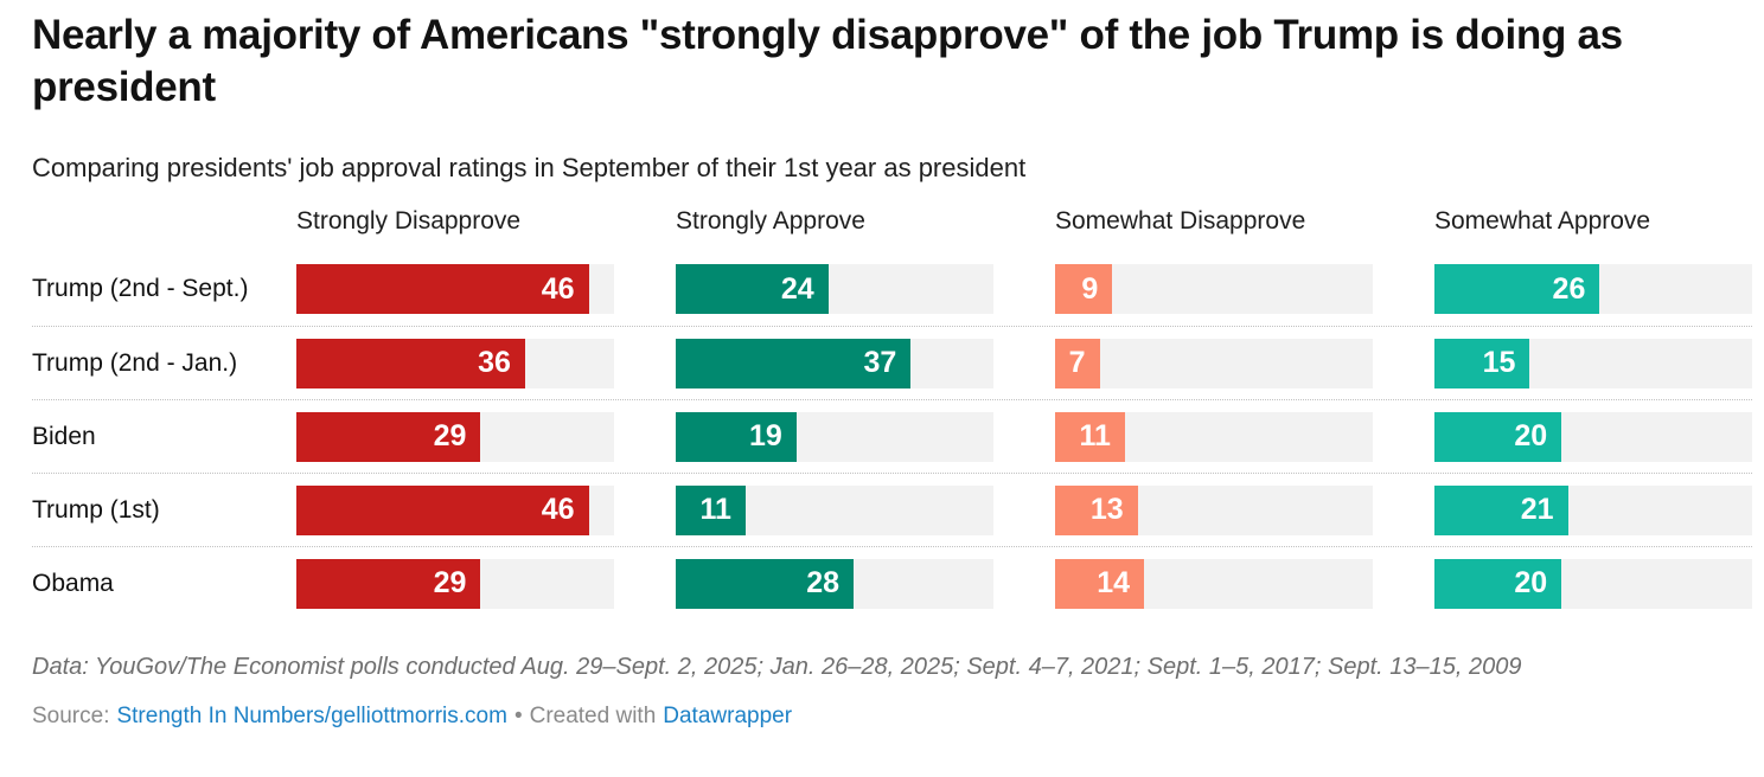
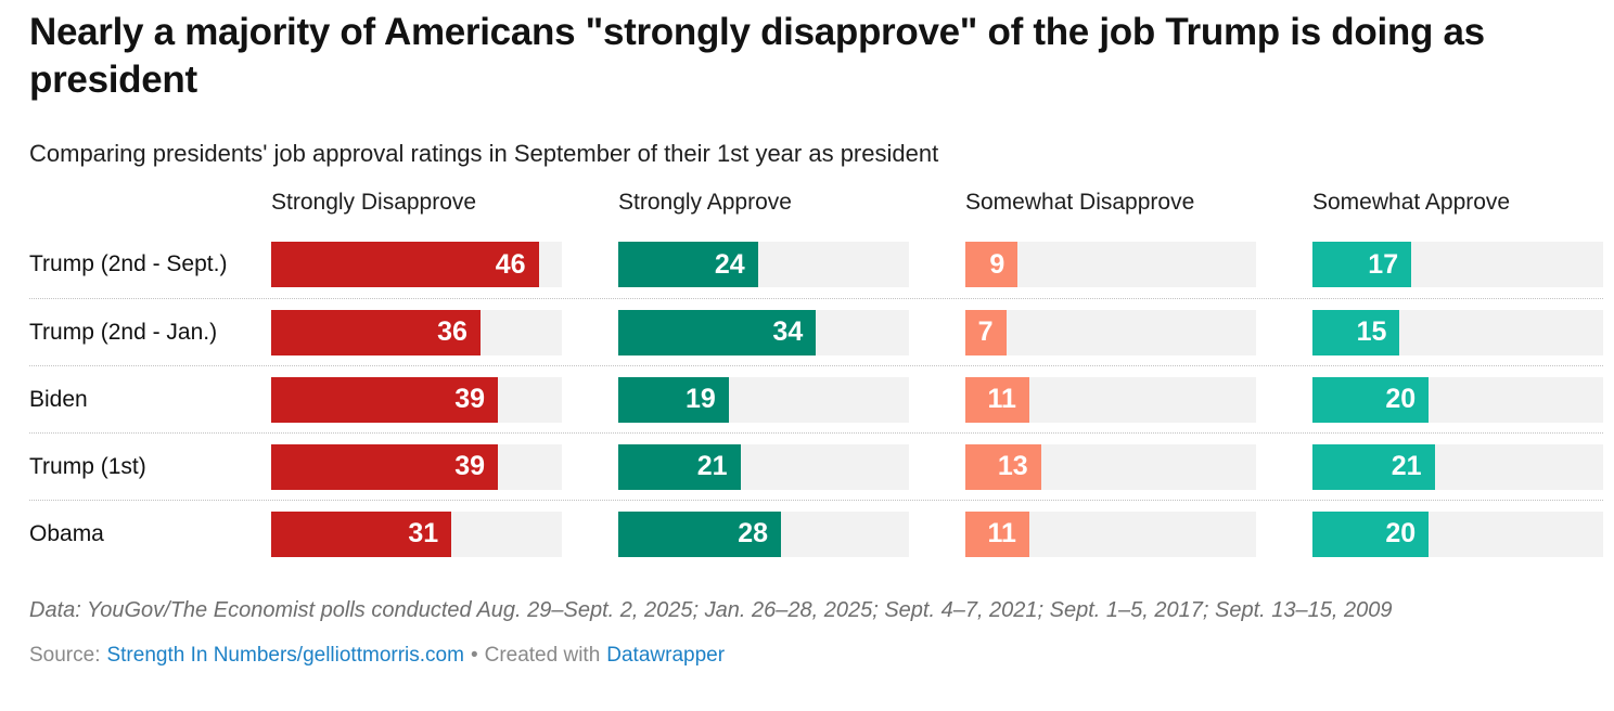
Somewhat Approve/Trump (2nd - Sept.): 26 -> 17
Strongly Approve/Trump (2nd - Jan.): 37 -> 34
Strongly Disapprove/Biden: 29 -> 39
Strongly Disapprove/Trump (1st): 46 -> 39
Strongly Approve/Trump (1st): 11 -> 21
Strongly Disapprove/Obama: 29 -> 31
Somewhat Disapprove/Obama: 14 -> 11
